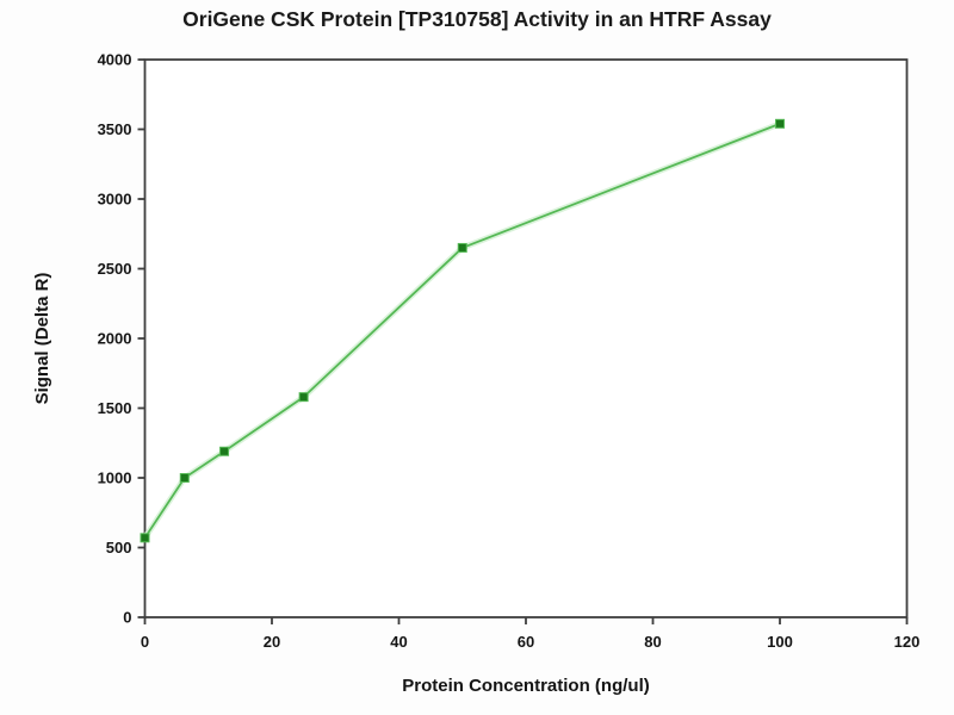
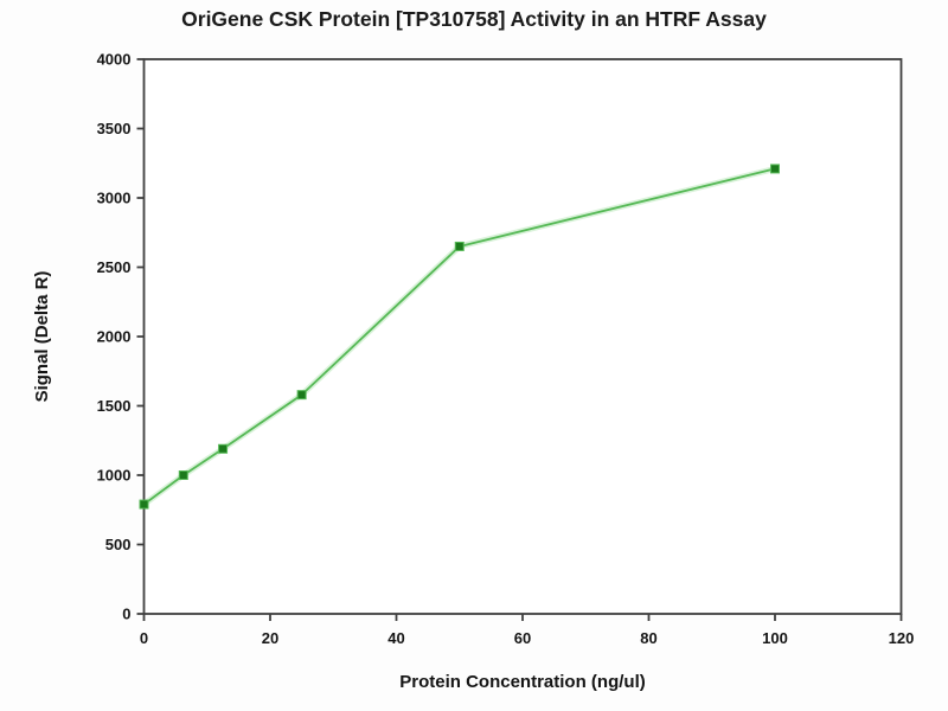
0: 570 -> 790
100: 3540 -> 3210
